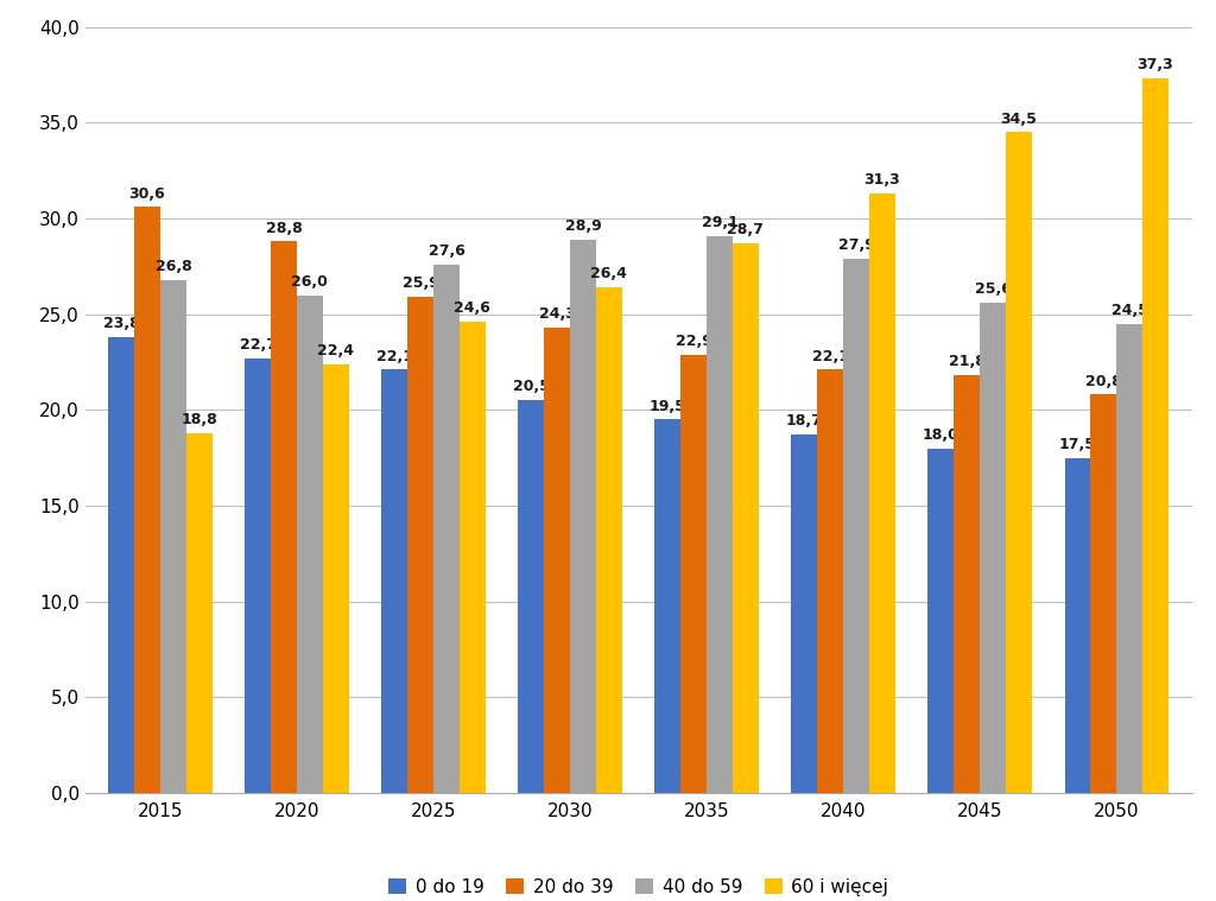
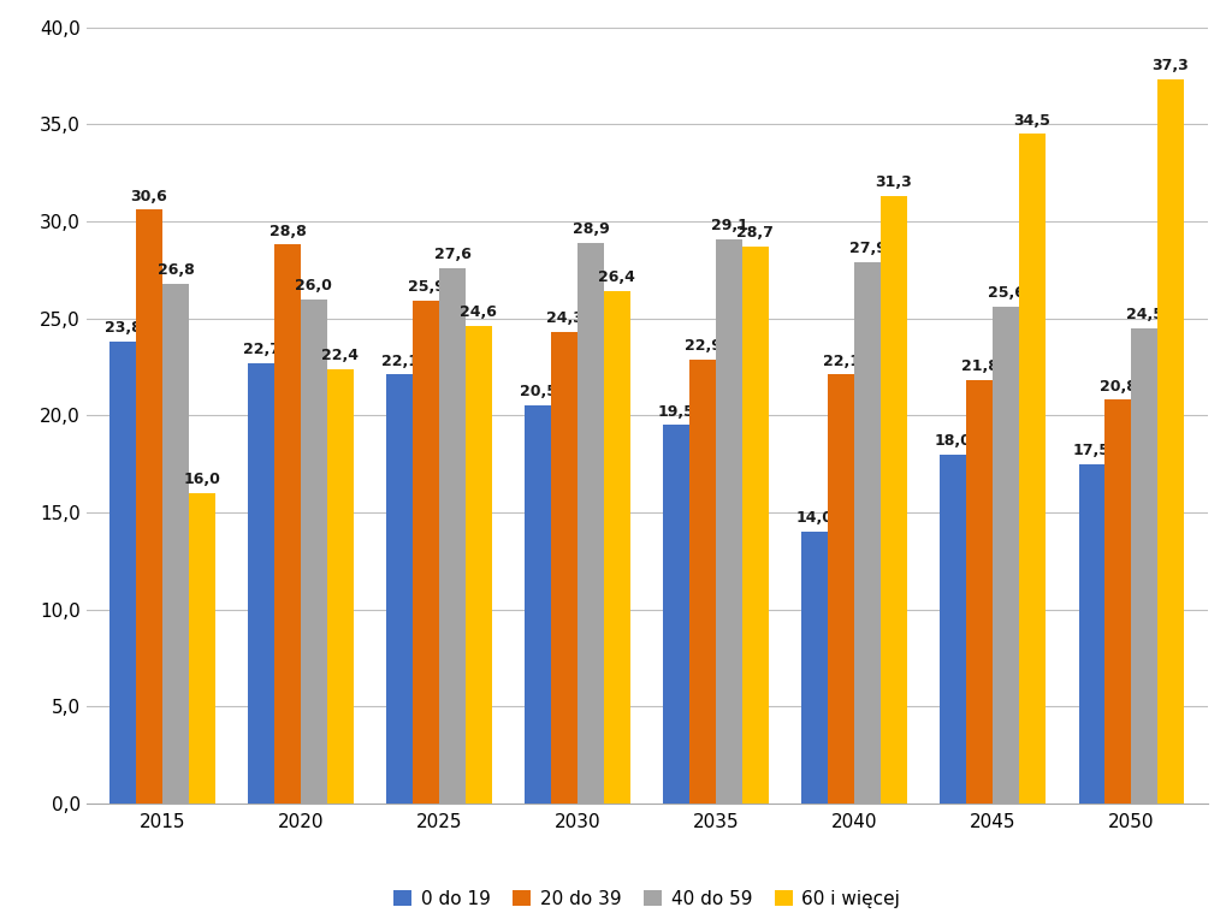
60 i więcej/2015: 18,8 -> 16,0
0 do 19/2040: 18,7 -> 14,0
